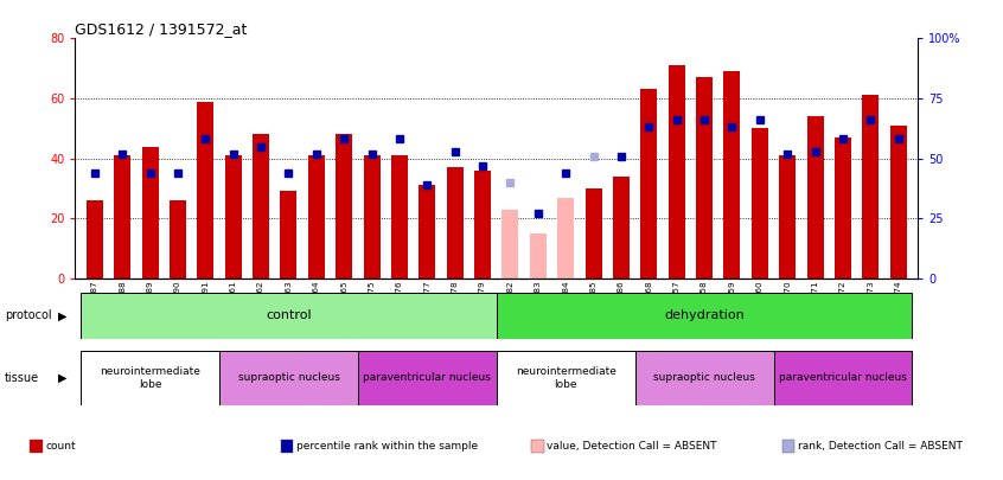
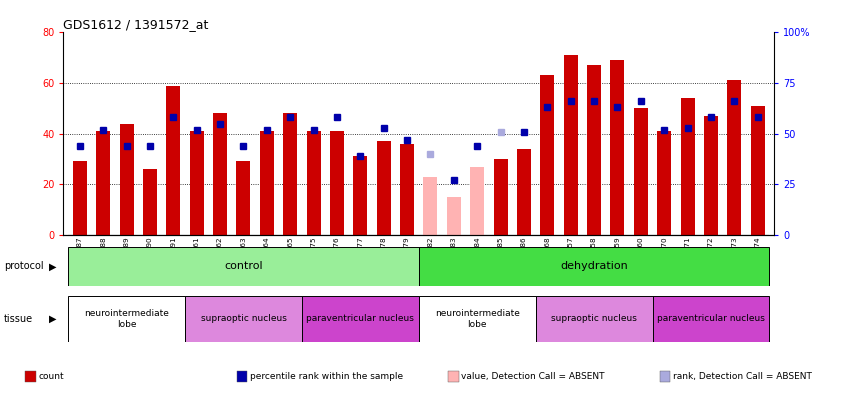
GSM69787: 26 -> 29
